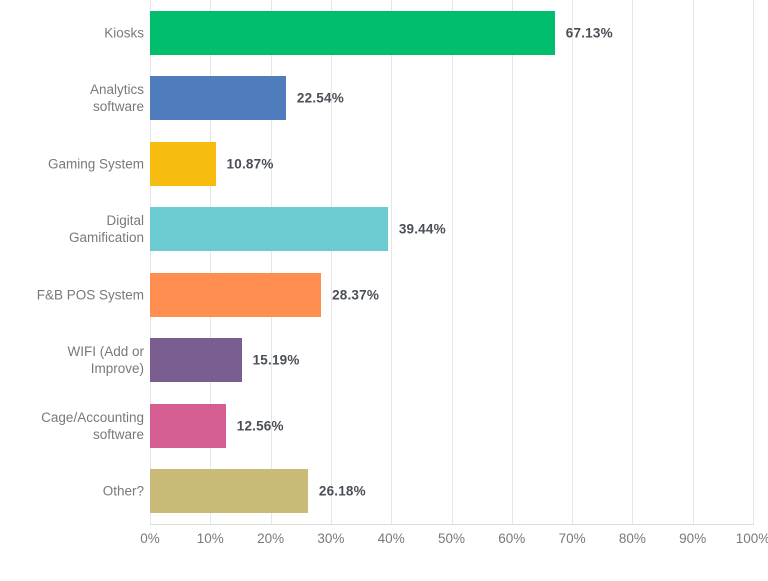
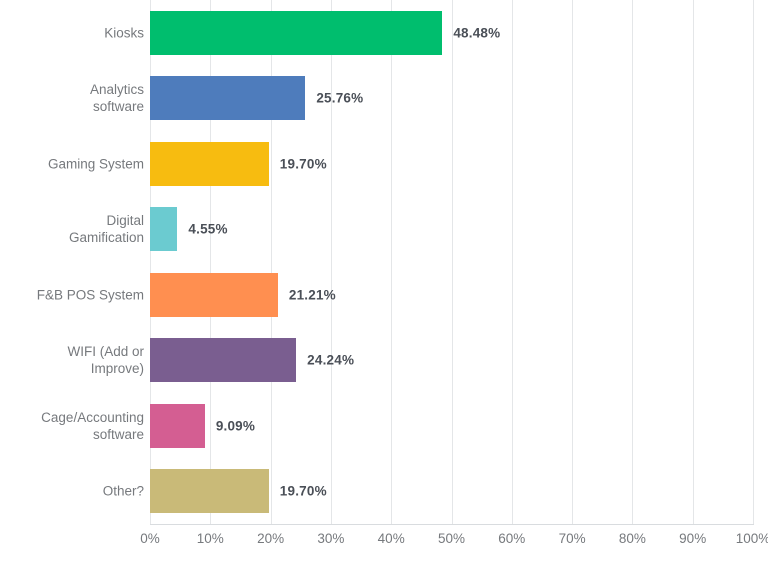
Kiosks: 67.13% -> 48.48%
Analytics software: 22.54% -> 25.76%
Gaming System: 10.87% -> 19.70%
Digital Gamification: 39.44% -> 4.55%
F&B POS System: 28.37% -> 21.21%
WIFI (Add or Improve): 15.19% -> 24.24%
Cage/Accounting software: 12.56% -> 9.09%
Other?: 26.18% -> 19.70%
